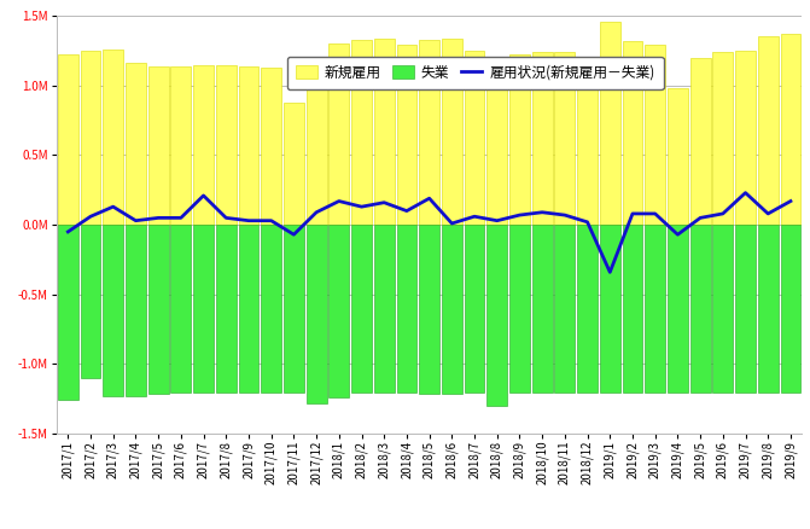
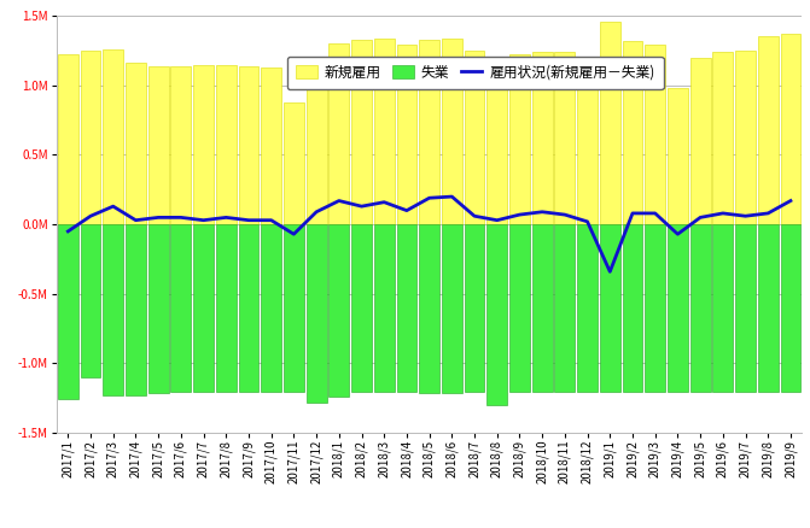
雇用状況(新規雇用－失業)/2017/7: 0.21M -> 0.03M
雇用状況(新規雇用－失業)/2018/6: 0.01M -> 0.20M
雇用状況(新規雇用－失業)/2019/7: 0.23M -> 0.06M
